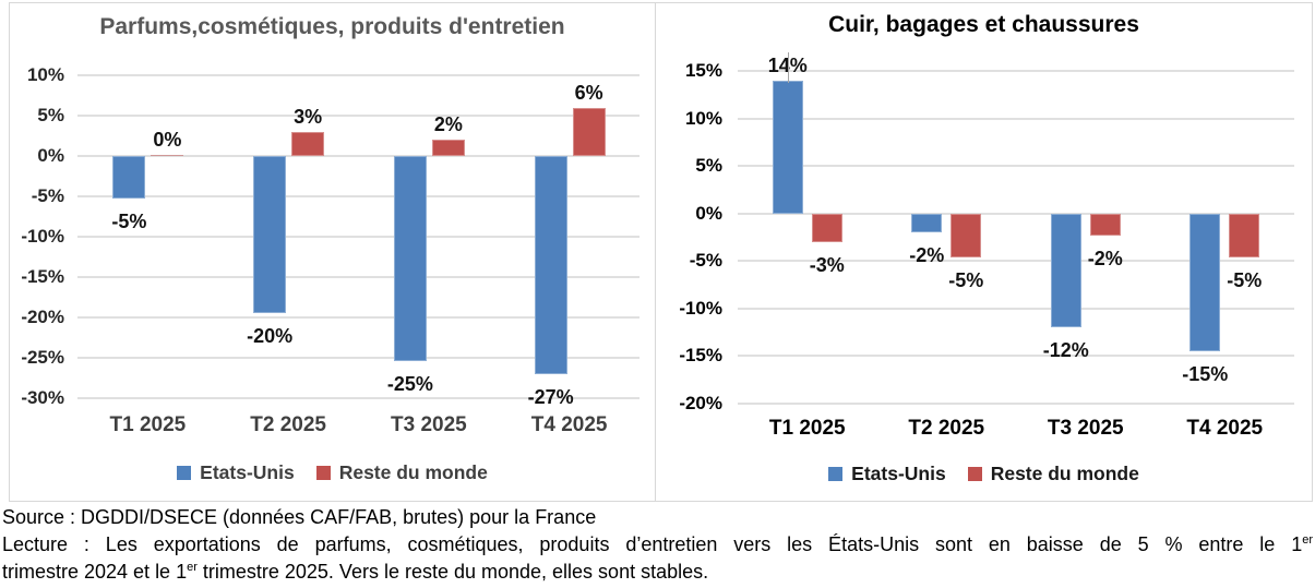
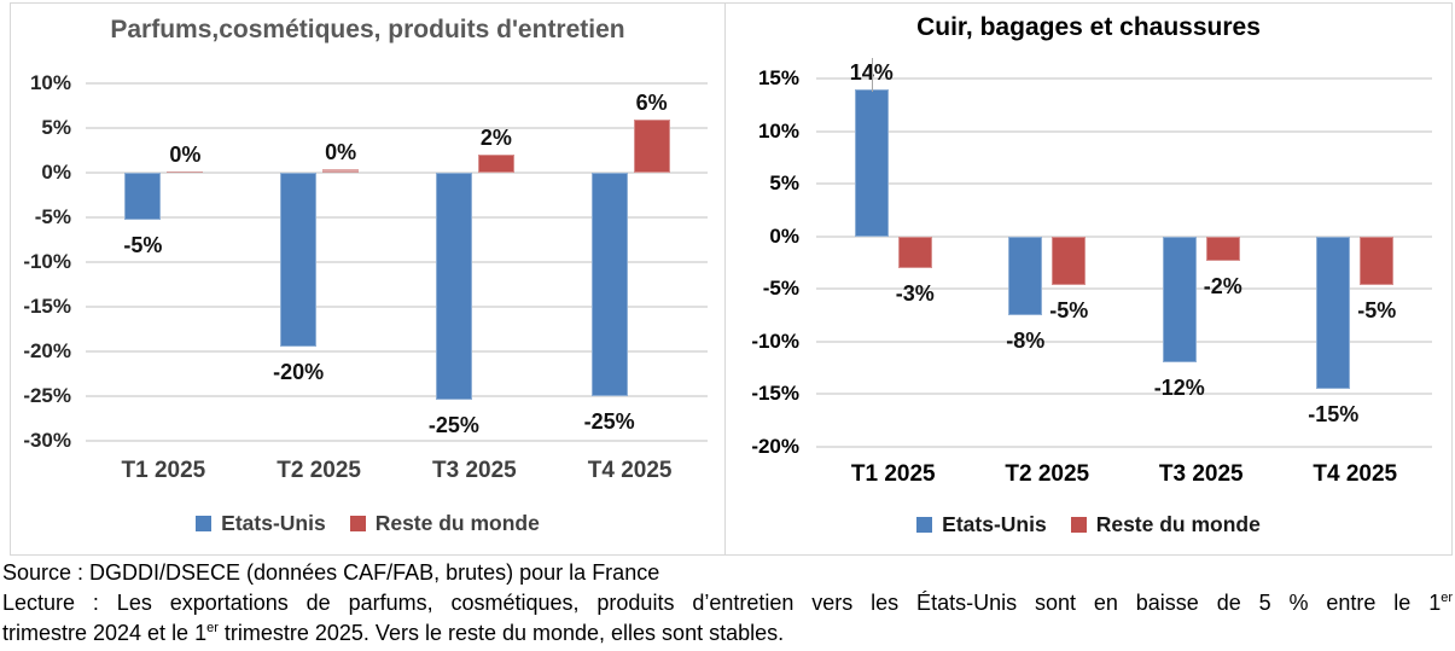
Parfums,cosmétiques, produits d'entretien/Reste du monde/T2 2025: 3% -> 0%
Parfums,cosmétiques, produits d'entretien/Etats-Unis/T4 2025: -27% -> -25%
Cuir, bagages et chaussures/Etats-Unis/T2 2025: -2% -> -8%
